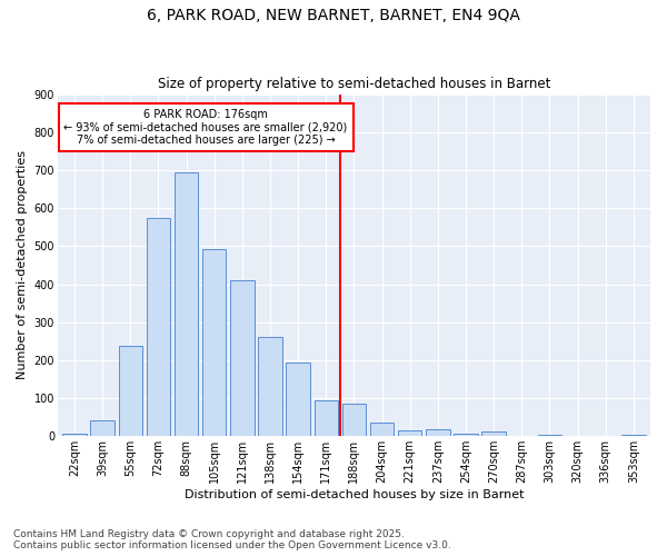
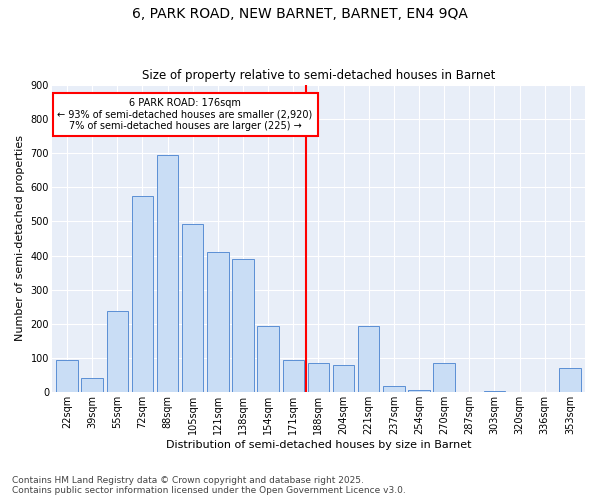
22sqm: 8 -> 95
138sqm: 262 -> 390
204sqm: 37 -> 80
221sqm: 15 -> 195
270sqm: 13 -> 85
353sqm: 4 -> 70
